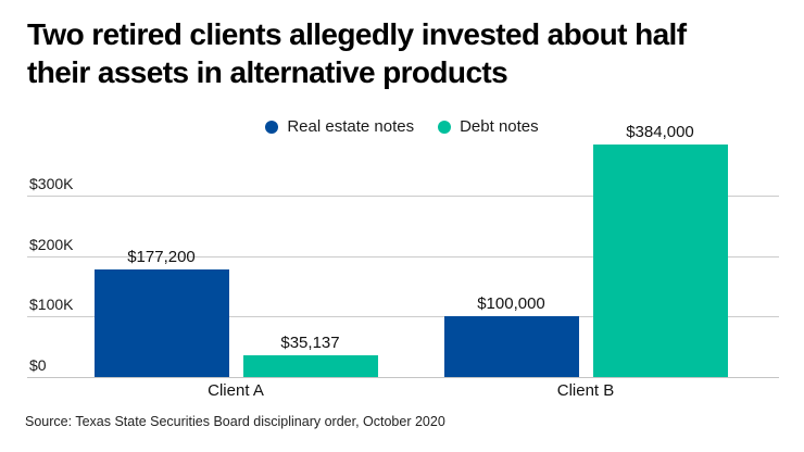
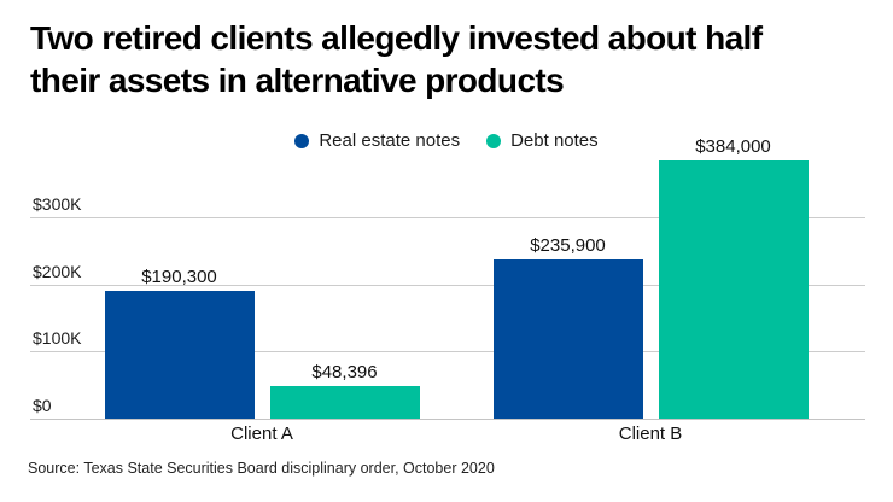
Real estate notes/Client A: $177,200 -> $190,300
Debt notes/Client A: $35,137 -> $48,396
Real estate notes/Client B: $100,000 -> $235,900
